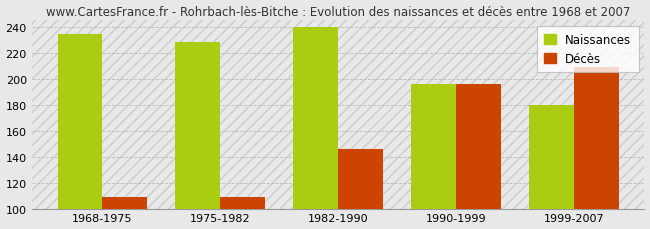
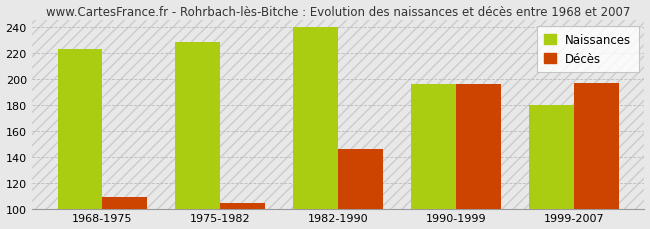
Naissances/1968-1975: 234 -> 223
Décès/1975-1982: 109 -> 104
Décès/1999-2007: 209 -> 197
